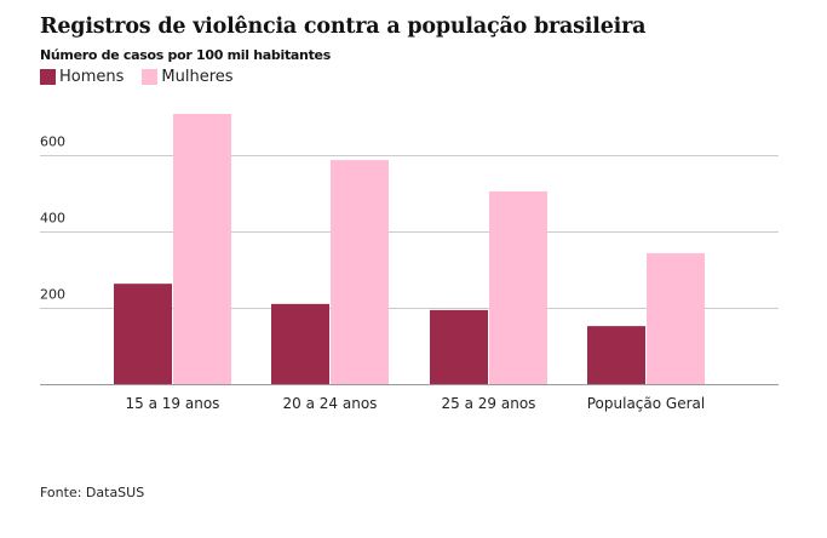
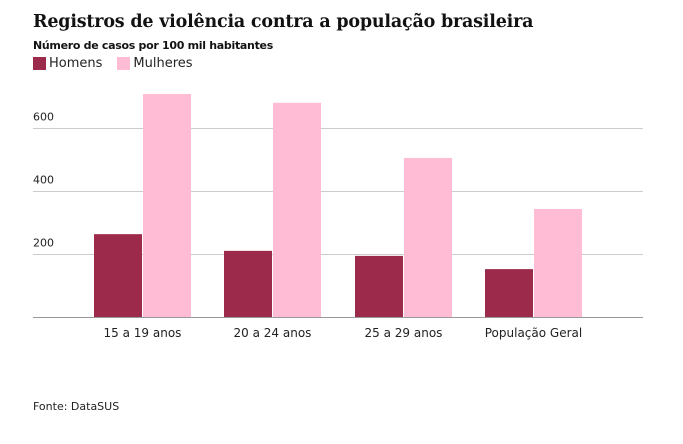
Mulheres/20 a 24 anos: 590 -> 680
